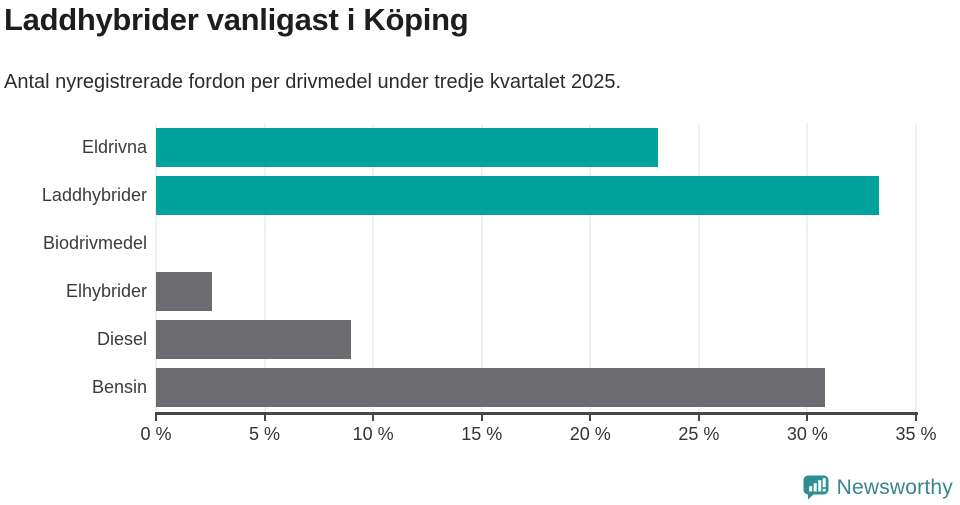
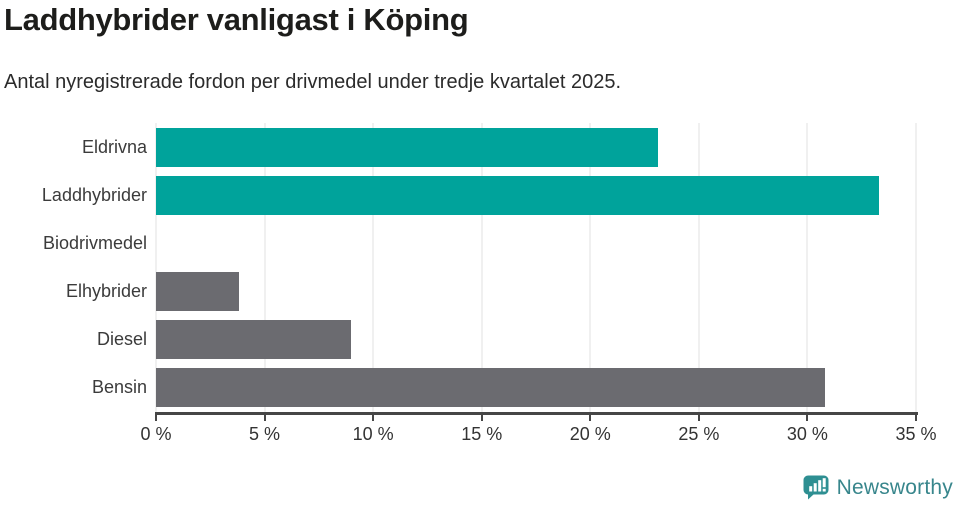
Elhybrider: 2.6% -> 3.8%
